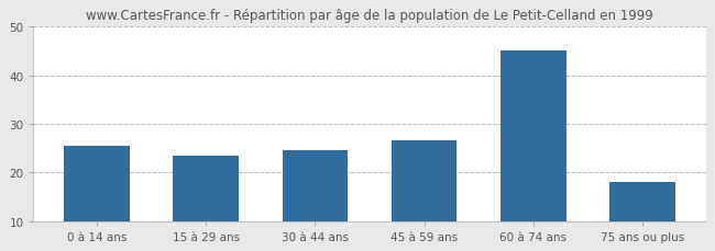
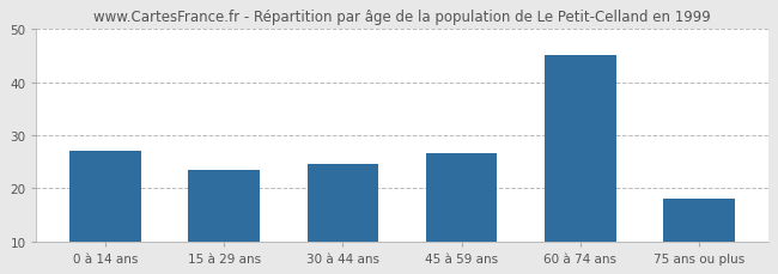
0 à 14 ans: 25.5 -> 27.0
